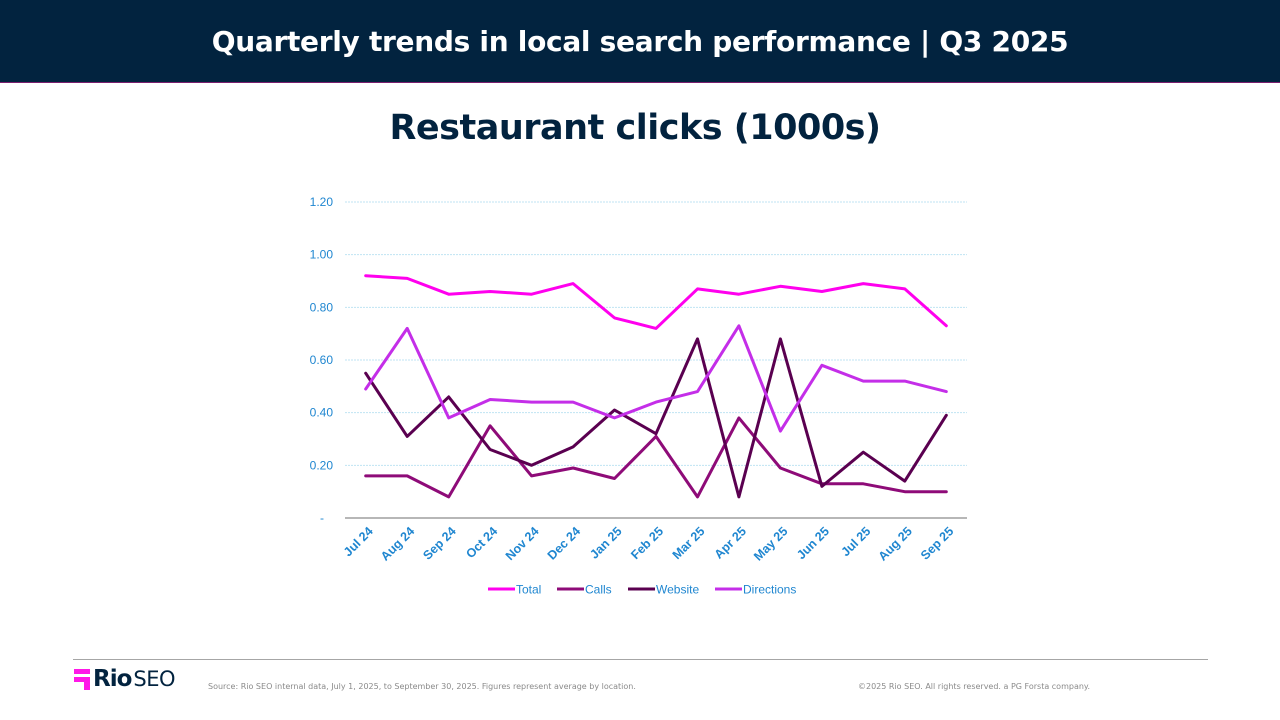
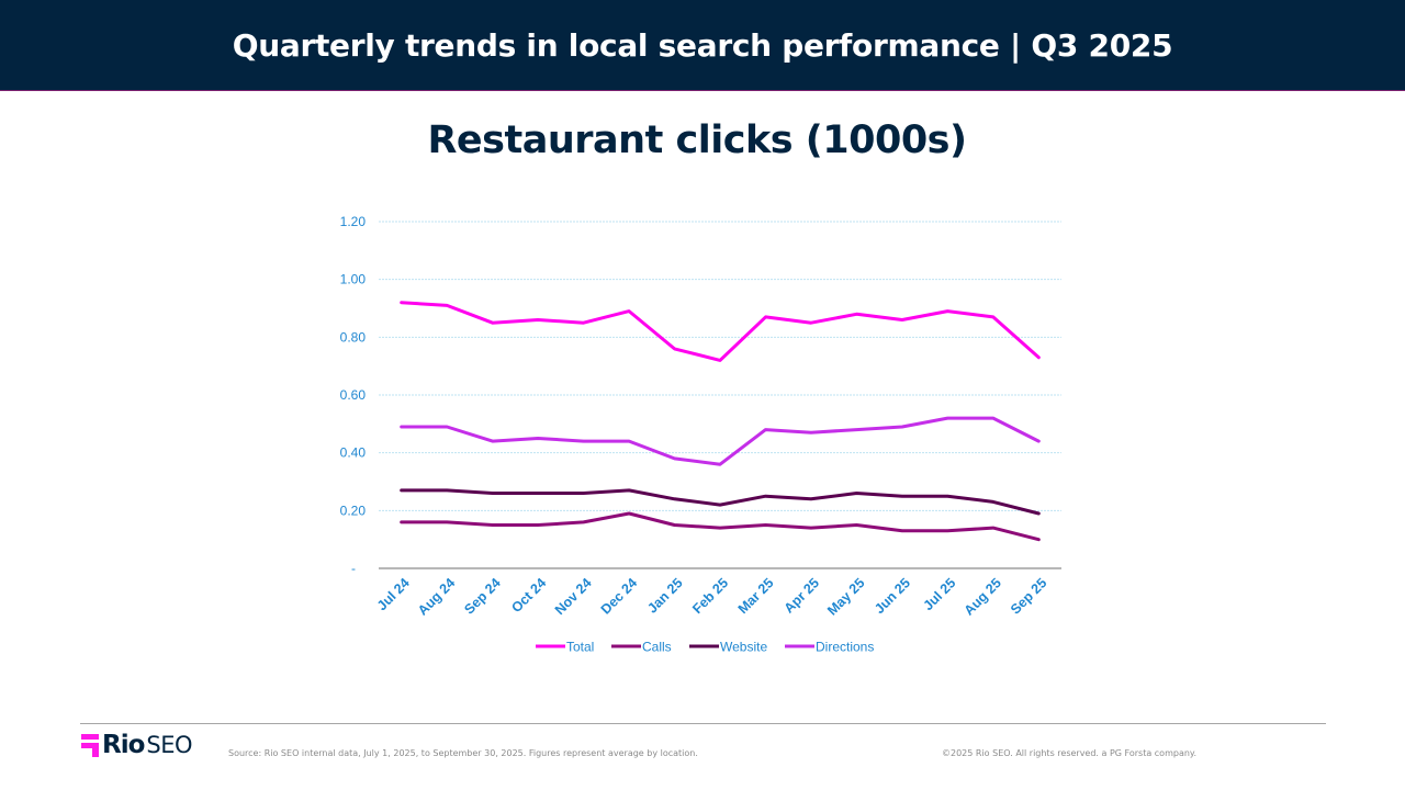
Website/Jul 24: 0.55 -> 0.27
Website/Aug 24: 0.31 -> 0.27
Directions/Aug 24: 0.72 -> 0.49
Calls/Sep 24: 0.08 -> 0.15
Website/Sep 24: 0.46 -> 0.26
Directions/Sep 24: 0.38 -> 0.44
Calls/Oct 24: 0.35 -> 0.15
Website/Nov 24: 0.20 -> 0.26
Website/Jan 25: 0.41 -> 0.24
Calls/Feb 25: 0.31 -> 0.14
Website/Feb 25: 0.32 -> 0.22
Directions/Feb 25: 0.44 -> 0.36
Calls/Mar 25: 0.08 -> 0.15
Website/Mar 25: 0.68 -> 0.25
Calls/Apr 25: 0.38 -> 0.14
Website/Apr 25: 0.08 -> 0.24
Directions/Apr 25: 0.73 -> 0.47
Calls/May 25: 0.19 -> 0.15
Website/May 25: 0.68 -> 0.26
Directions/May 25: 0.33 -> 0.48
Website/Jun 25: 0.12 -> 0.25
Directions/Jun 25: 0.58 -> 0.49
Calls/Aug 25: 0.10 -> 0.14
Website/Aug 25: 0.14 -> 0.23
Website/Sep 25: 0.39 -> 0.19
Directions/Sep 25: 0.48 -> 0.44
